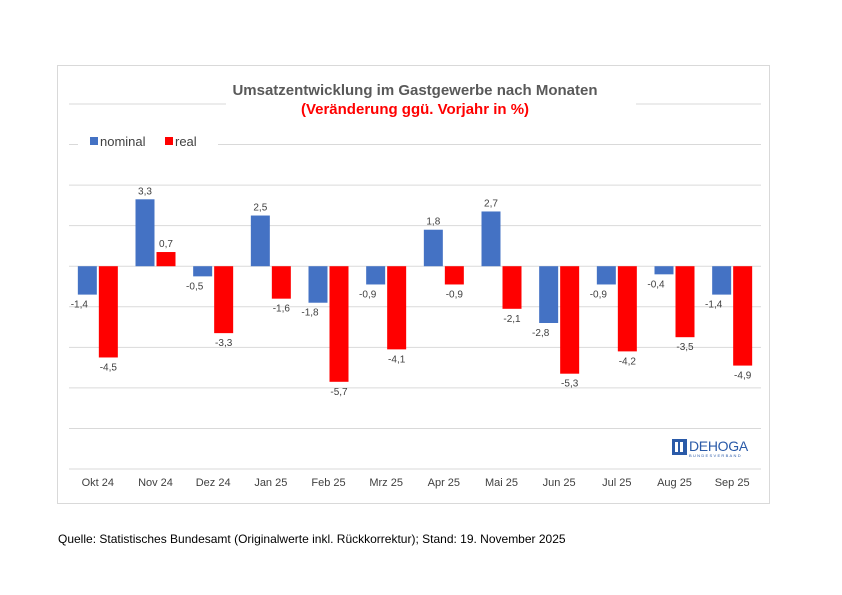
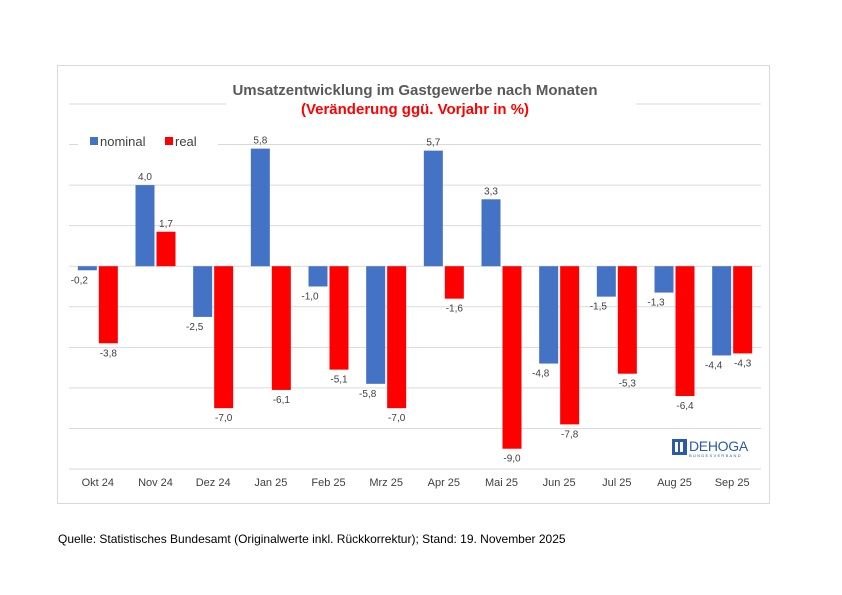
nominal/Okt 24: -1,4 -> -0,2
real/Okt 24: -4,5 -> -3,8
nominal/Nov 24: 3,3 -> 4,0
real/Nov 24: 0,7 -> 1,7
nominal/Dez 24: -0,5 -> -2,5
real/Dez 24: -3,3 -> -7,0
nominal/Jan 25: 2,5 -> 5,8
real/Jan 25: -1,6 -> -6,1
nominal/Feb 25: -1,8 -> -1,0
real/Feb 25: -5,7 -> -5,1
nominal/Mrz 25: -0,9 -> -5,8
real/Mrz 25: -4,1 -> -7,0
nominal/Apr 25: 1,8 -> 5,7
real/Apr 25: -0,9 -> -1,6
nominal/Mai 25: 2,7 -> 3,3
real/Mai 25: -2,1 -> -9,0
nominal/Jun 25: -2,8 -> -4,8
real/Jun 25: -5,3 -> -7,8
nominal/Jul 25: -0,9 -> -1,5
real/Jul 25: -4,2 -> -5,3
nominal/Aug 25: -0,4 -> -1,3
real/Aug 25: -3,5 -> -6,4
nominal/Sep 25: -1,4 -> -4,4
real/Sep 25: -4,9 -> -4,3
